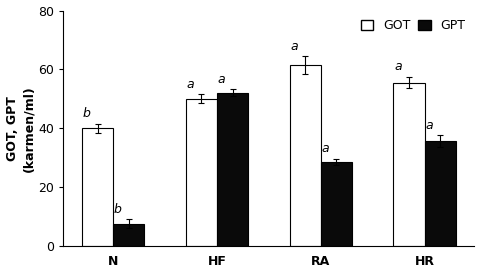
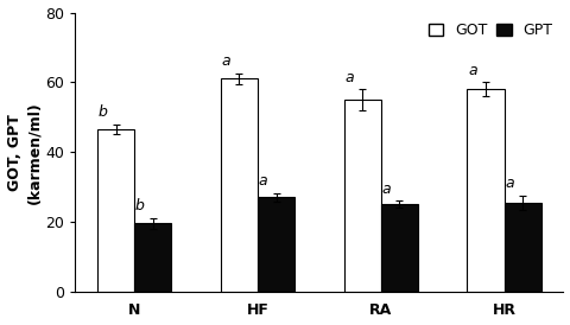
GOT/N: 40.0 -> 46.5
GPT/N: 7.5 -> 19.5
GOT/HF: 50.0 -> 61.0
GPT/HF: 52.0 -> 27.0
GOT/RA: 61.5 -> 55.0
GPT/RA: 28.5 -> 25.0
GOT/HR: 55.5 -> 58.0
GPT/HR: 35.5 -> 25.5
